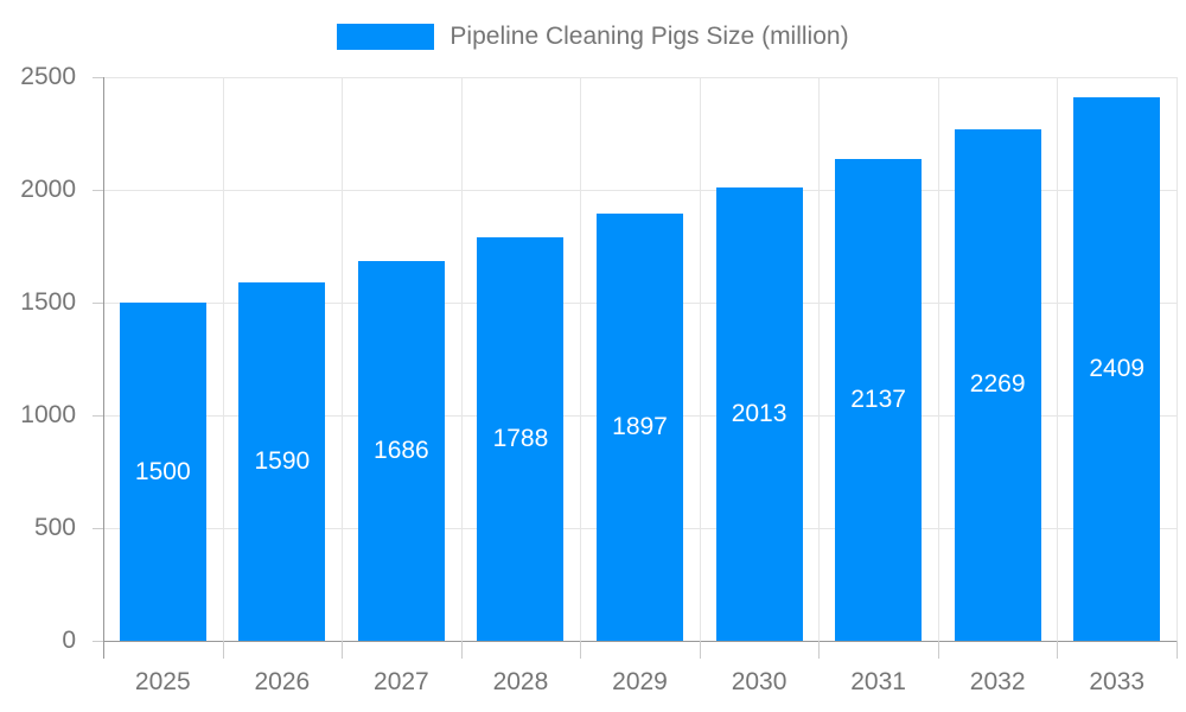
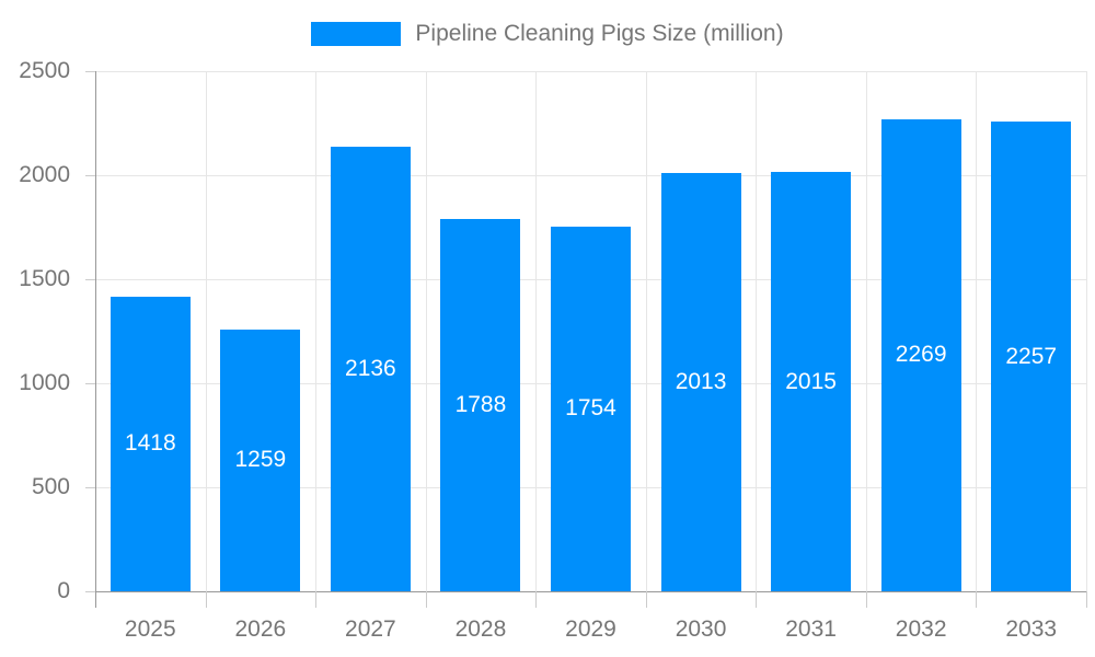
2025: 1500 -> 1418
2026: 1590 -> 1259
2027: 1686 -> 2136
2029: 1897 -> 1754
2031: 2137 -> 2015
2033: 2409 -> 2257
